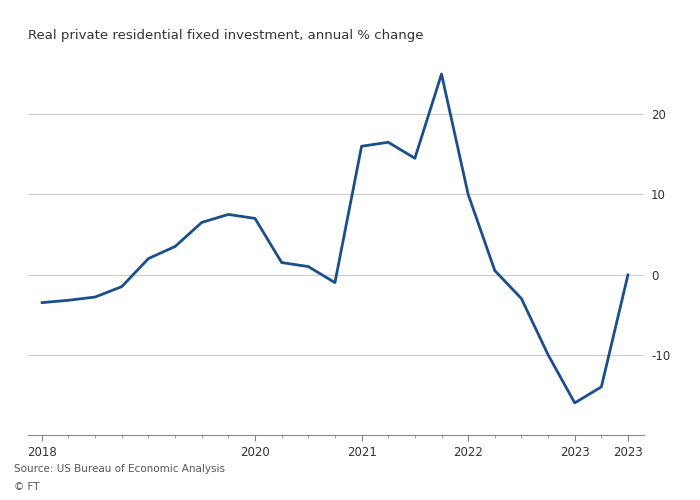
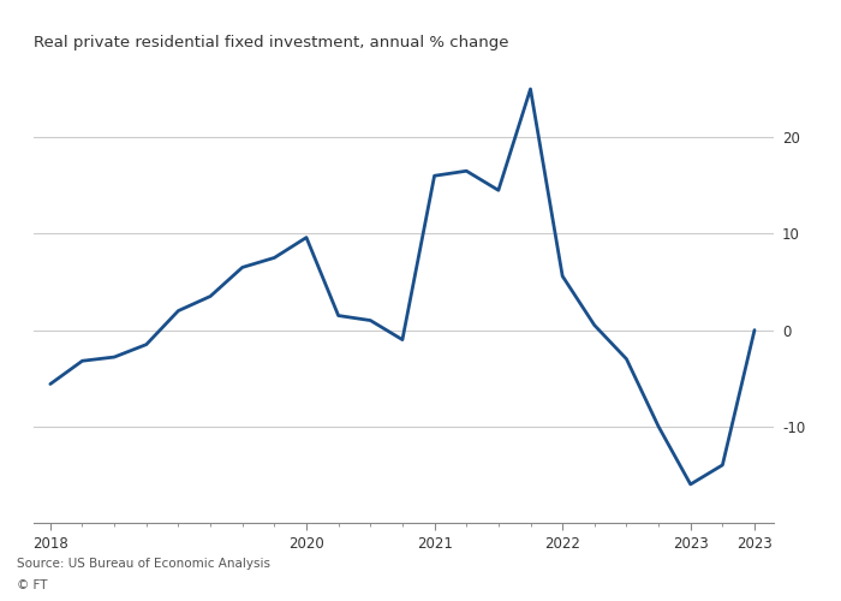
2018: -3.5 -> -5.6
2020: 7.0 -> 9.6
2022: 10.0 -> 5.6
